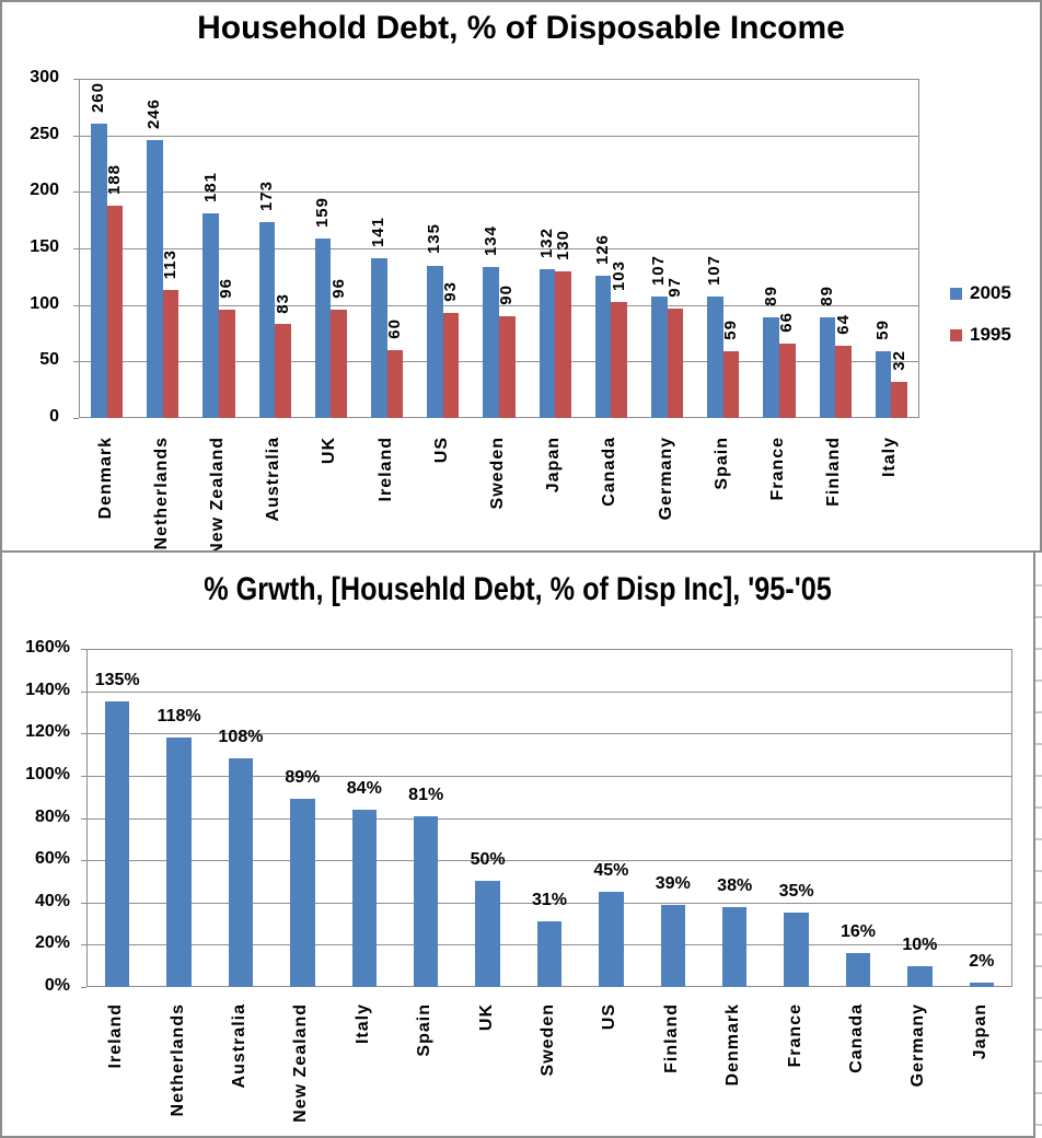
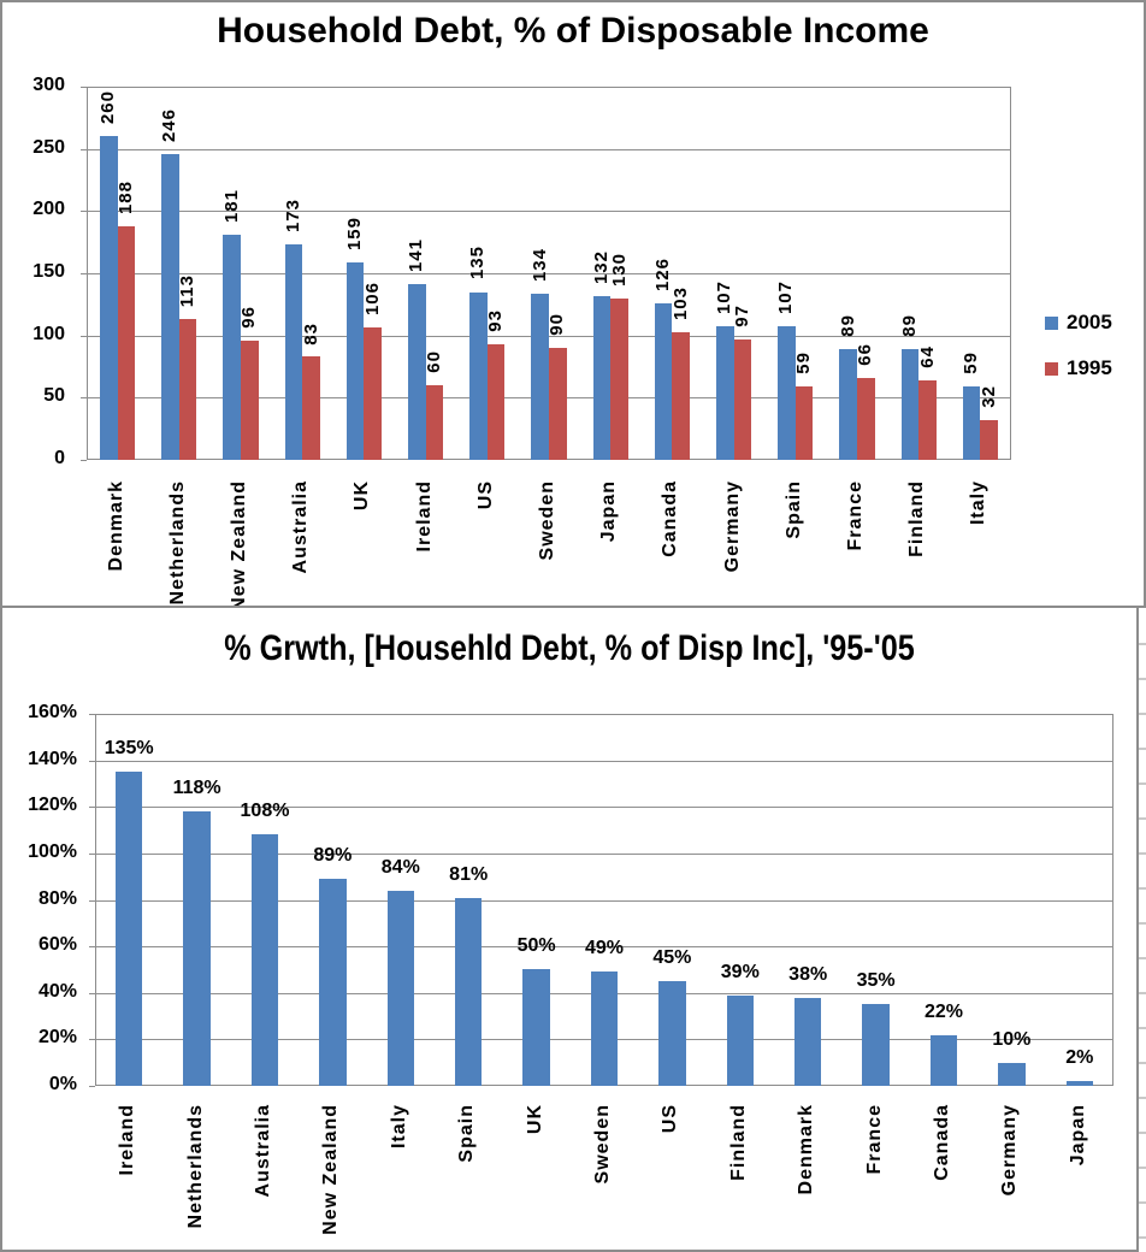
Household Debt, % of Disposable Income/1995/UK: 96 -> 106
% Grwth, [Househld Debt, % of Disp Inc], '95-'05/Sweden: 31% -> 49%
% Grwth, [Househld Debt, % of Disp Inc], '95-'05/Canada: 16% -> 22%
